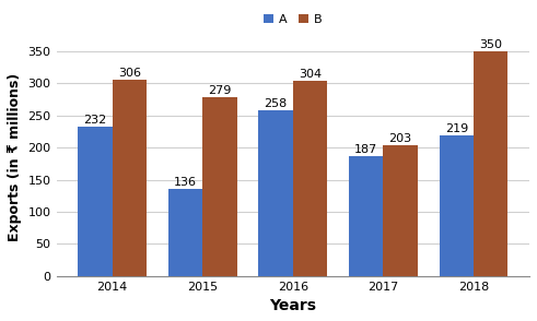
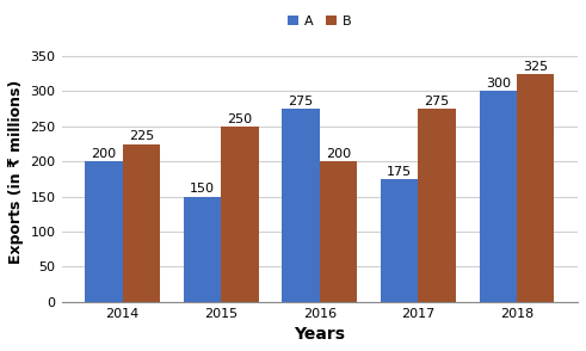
A/2014: 232 -> 200
B/2014: 306 -> 225
A/2015: 136 -> 150
B/2015: 279 -> 250
A/2016: 258 -> 275
B/2016: 304 -> 200
A/2017: 187 -> 175
B/2017: 203 -> 275
A/2018: 219 -> 300
B/2018: 350 -> 325
